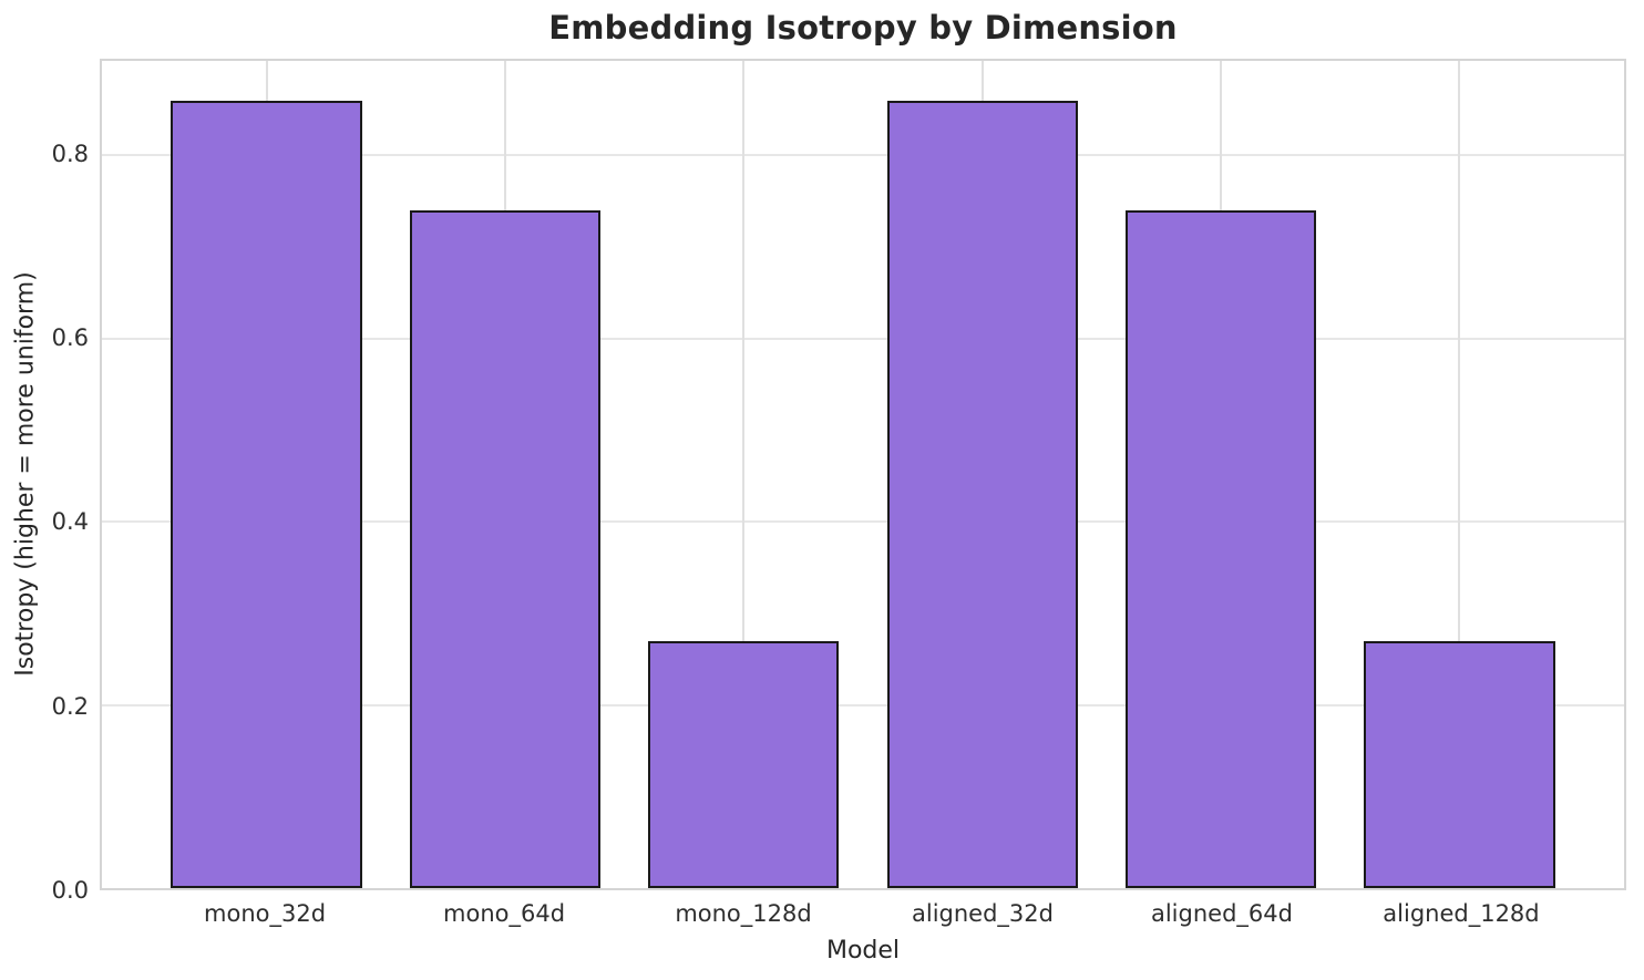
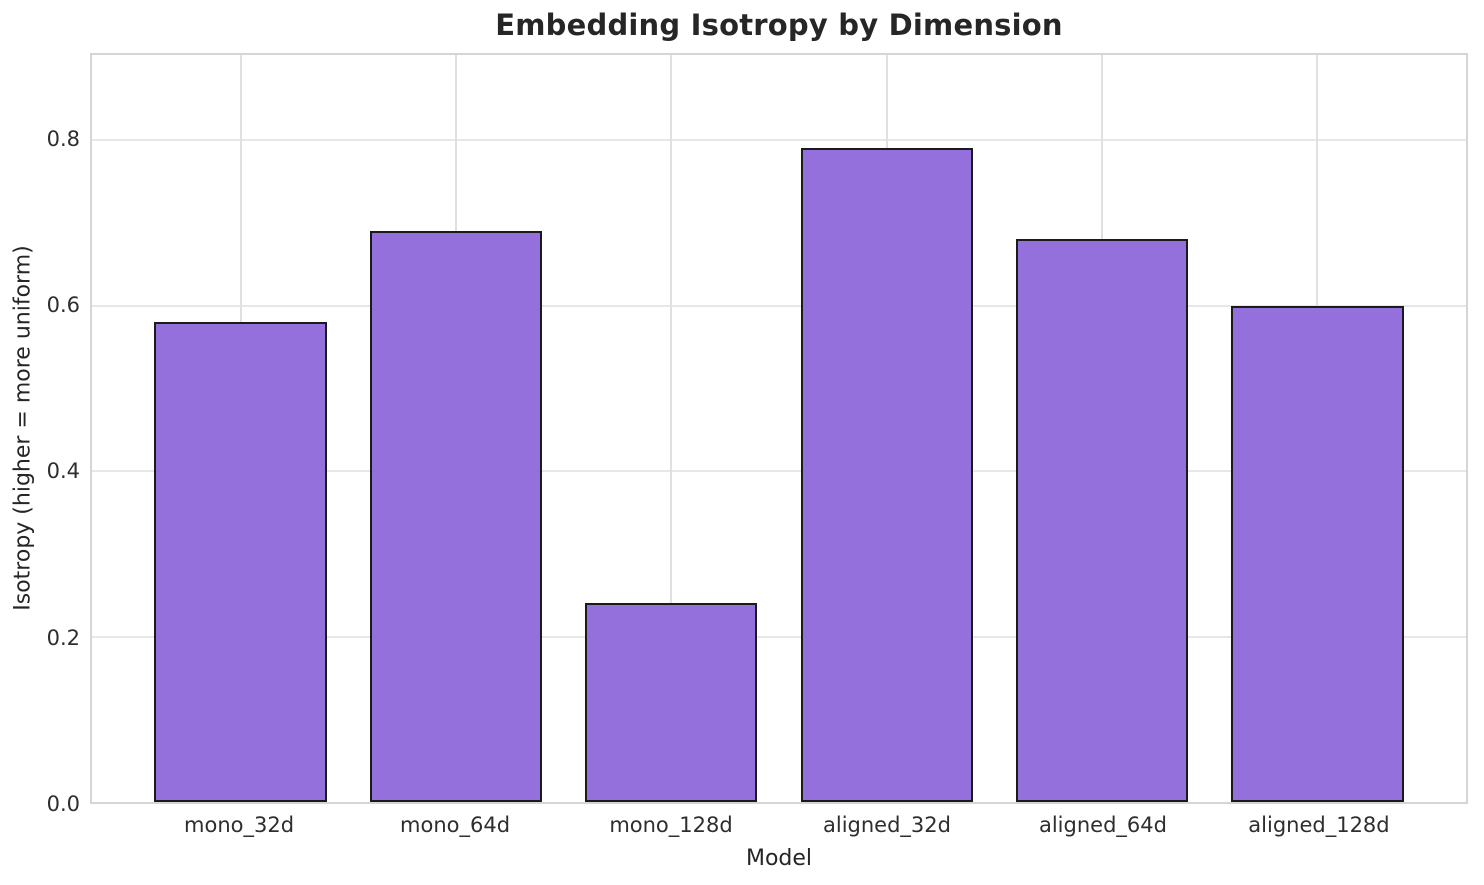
mono_32d: 0.86 -> 0.58
mono_64d: 0.74 -> 0.69
mono_128d: 0.27 -> 0.24
aligned_32d: 0.86 -> 0.79
aligned_64d: 0.74 -> 0.68
aligned_128d: 0.27 -> 0.60
